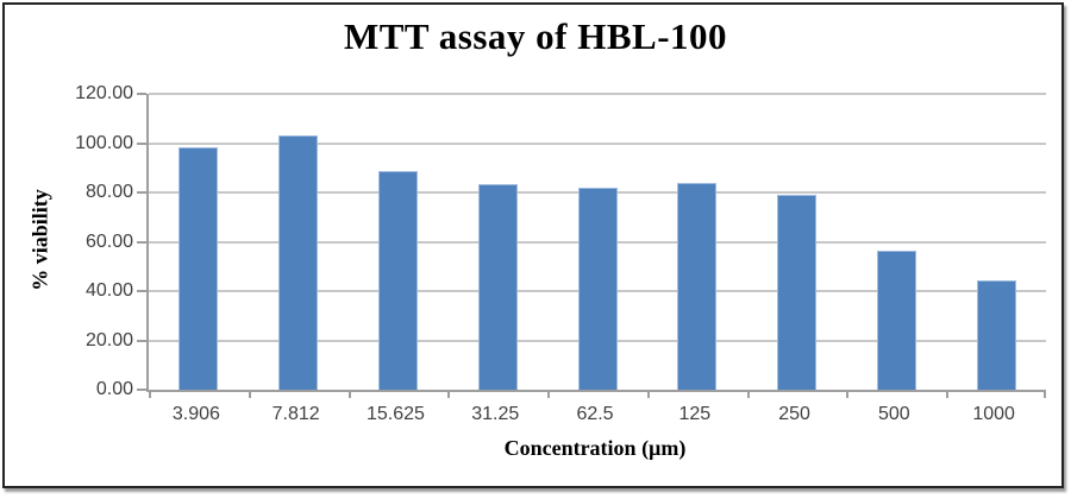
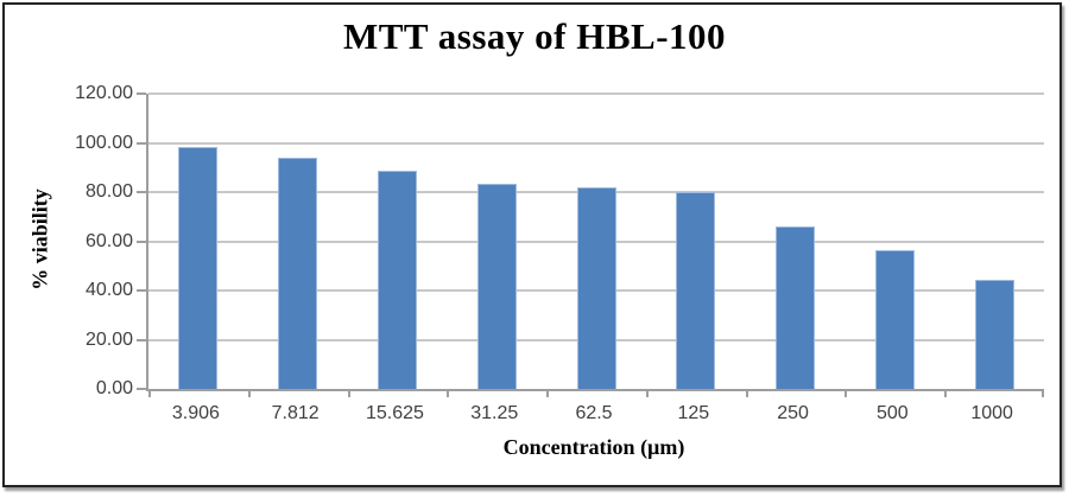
7.812: 103 -> 94
125: 84 -> 80
250: 79 -> 66
